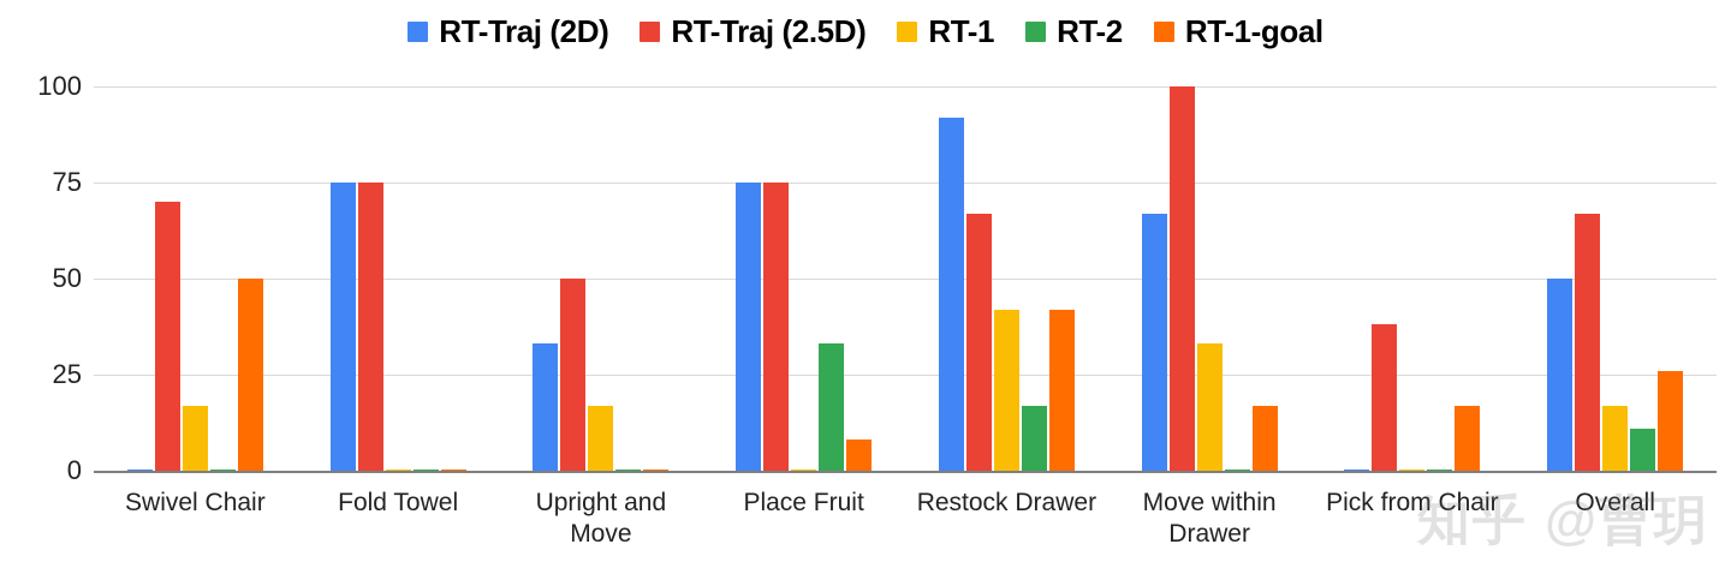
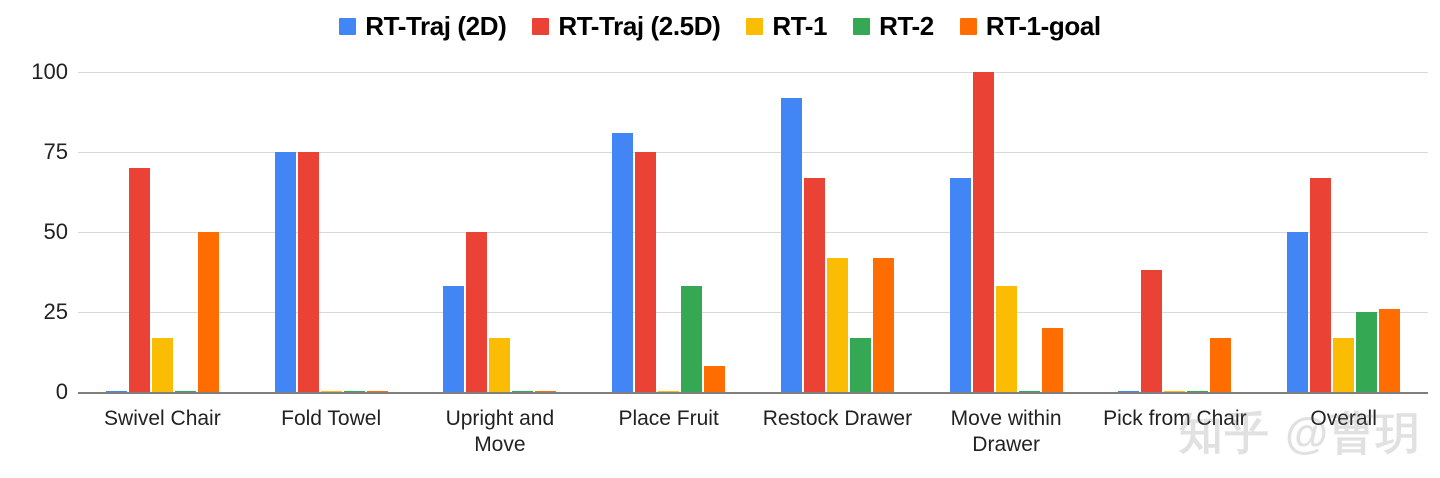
RT-Traj (2D)/Place Fruit: 75 -> 81
RT-1-goal/Move within Drawer: 17 -> 20
RT-2/Overall: 11 -> 25
